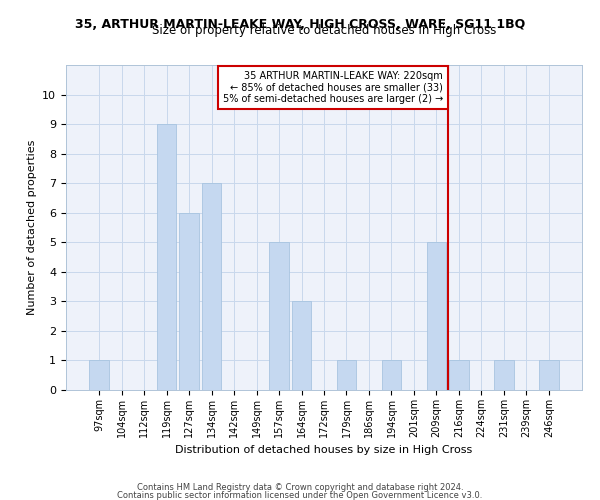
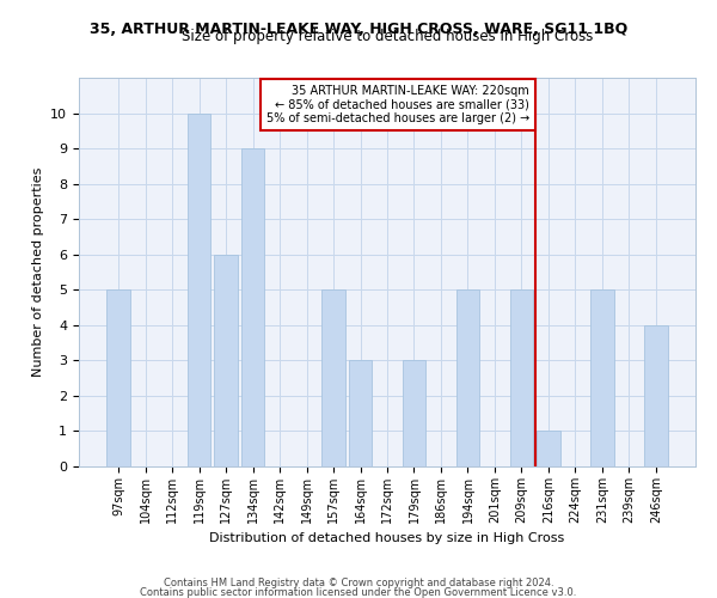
97sqm: 1 -> 5
119sqm: 9 -> 10
134sqm: 7 -> 9
179sqm: 1 -> 3
194sqm: 1 -> 5
231sqm: 1 -> 5
246sqm: 1 -> 4
